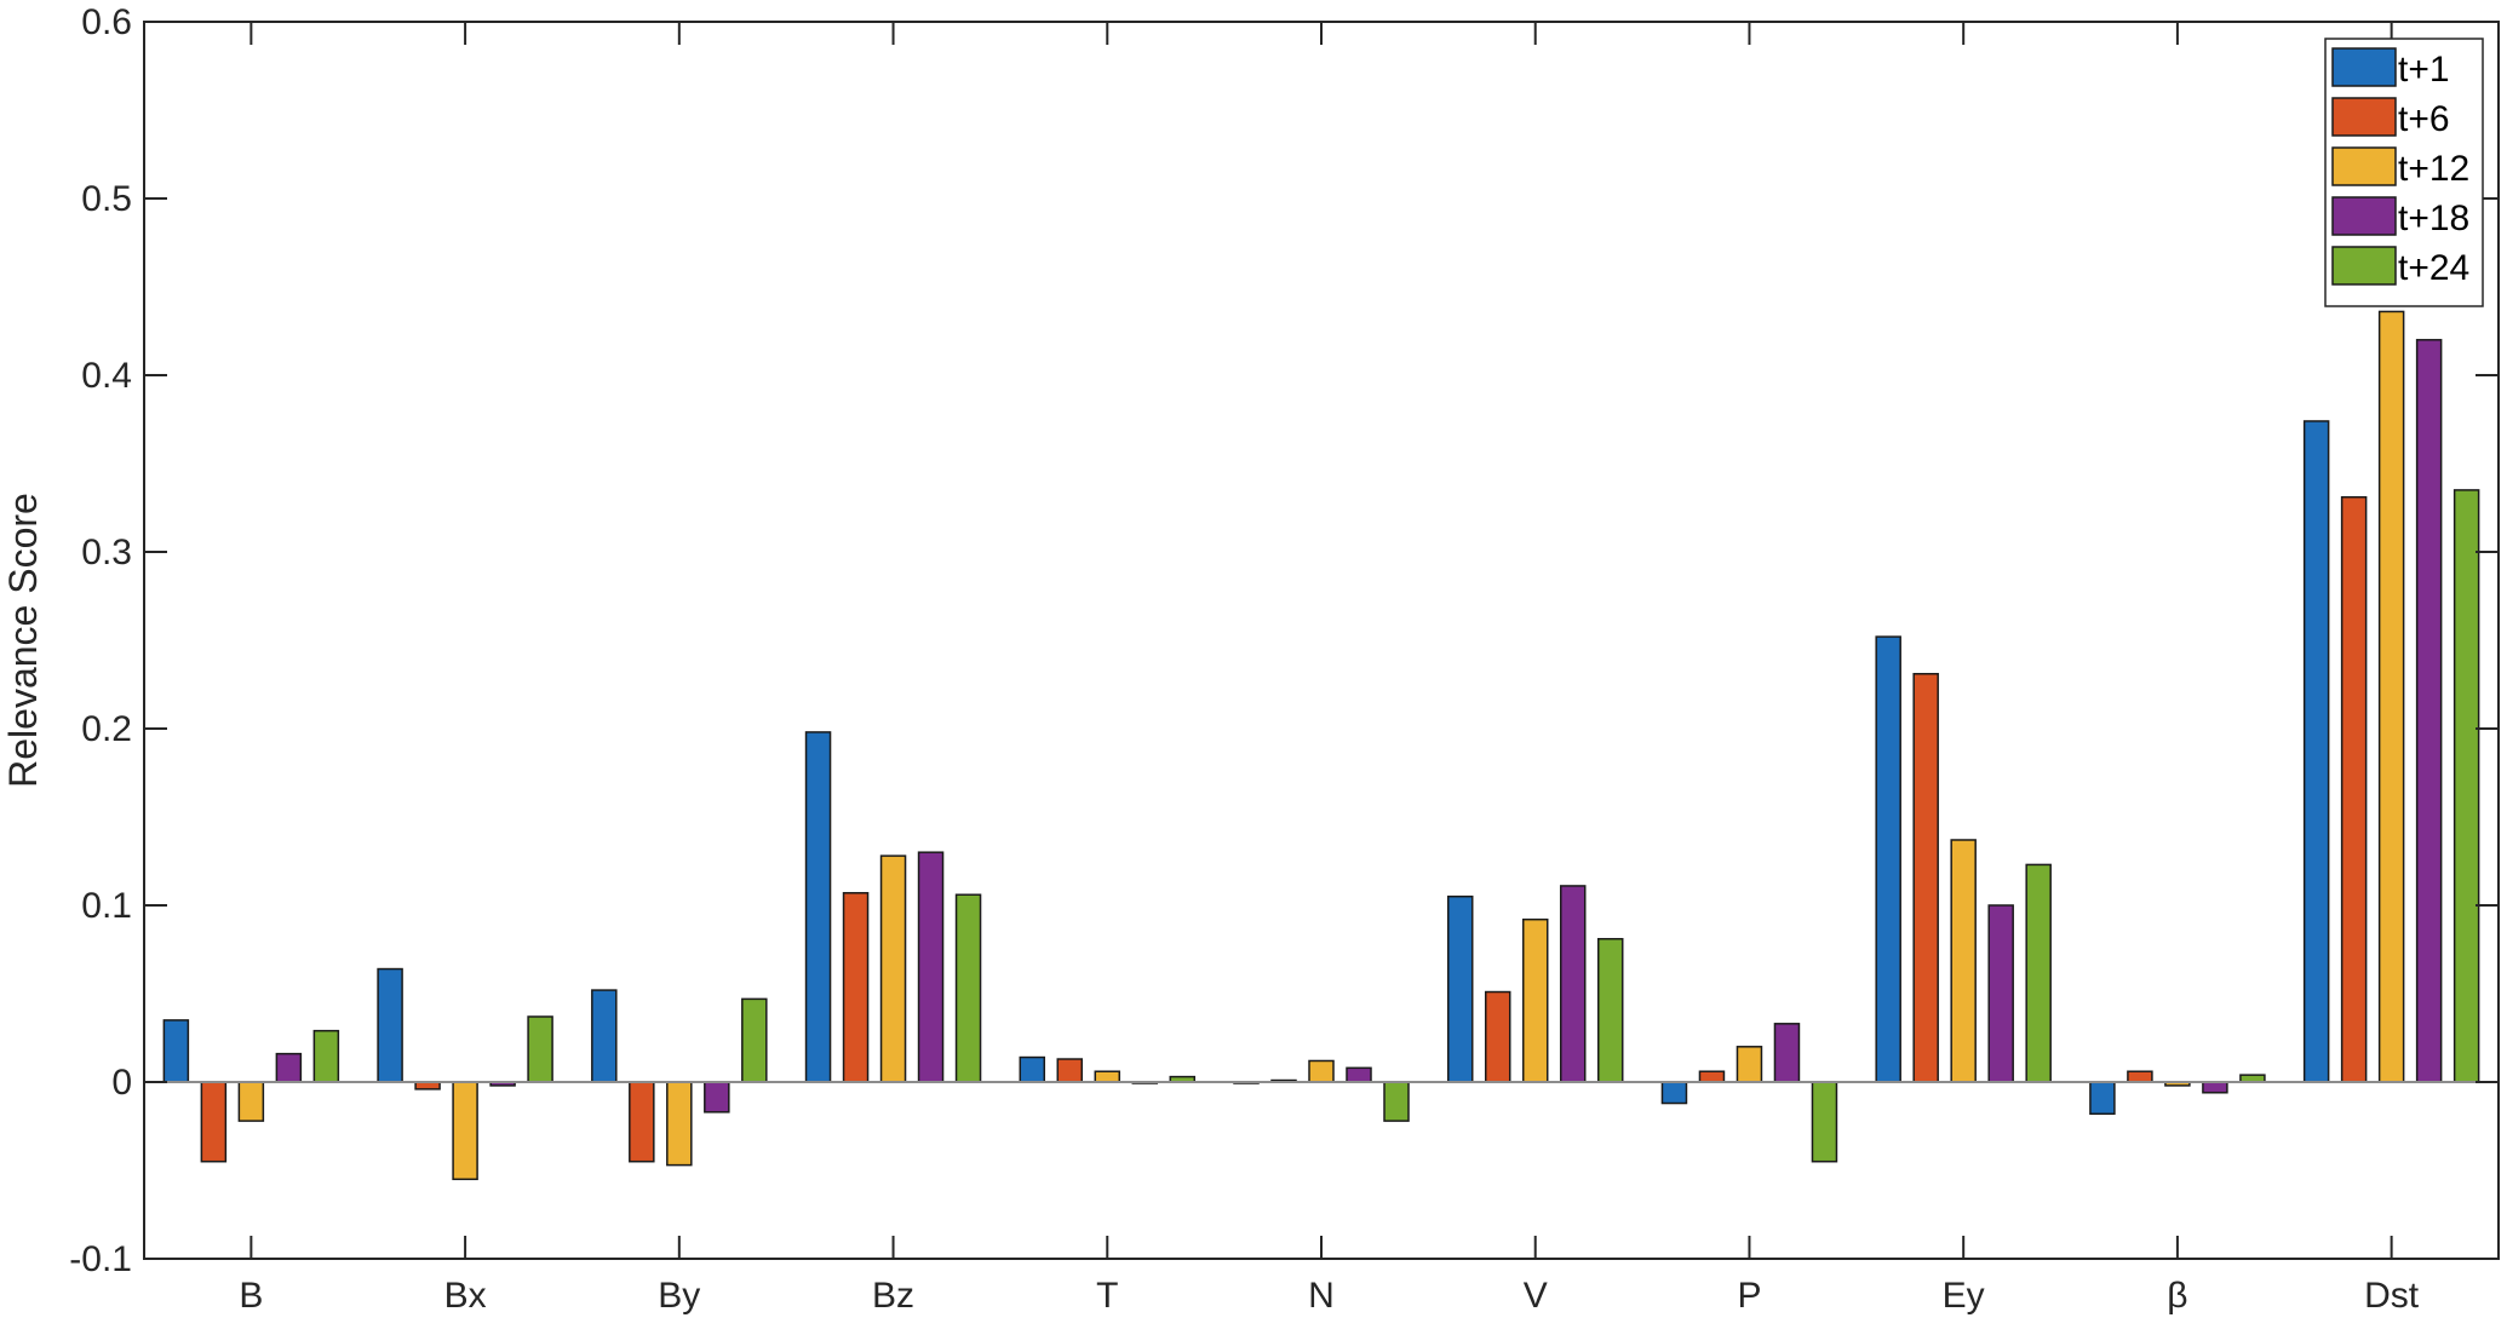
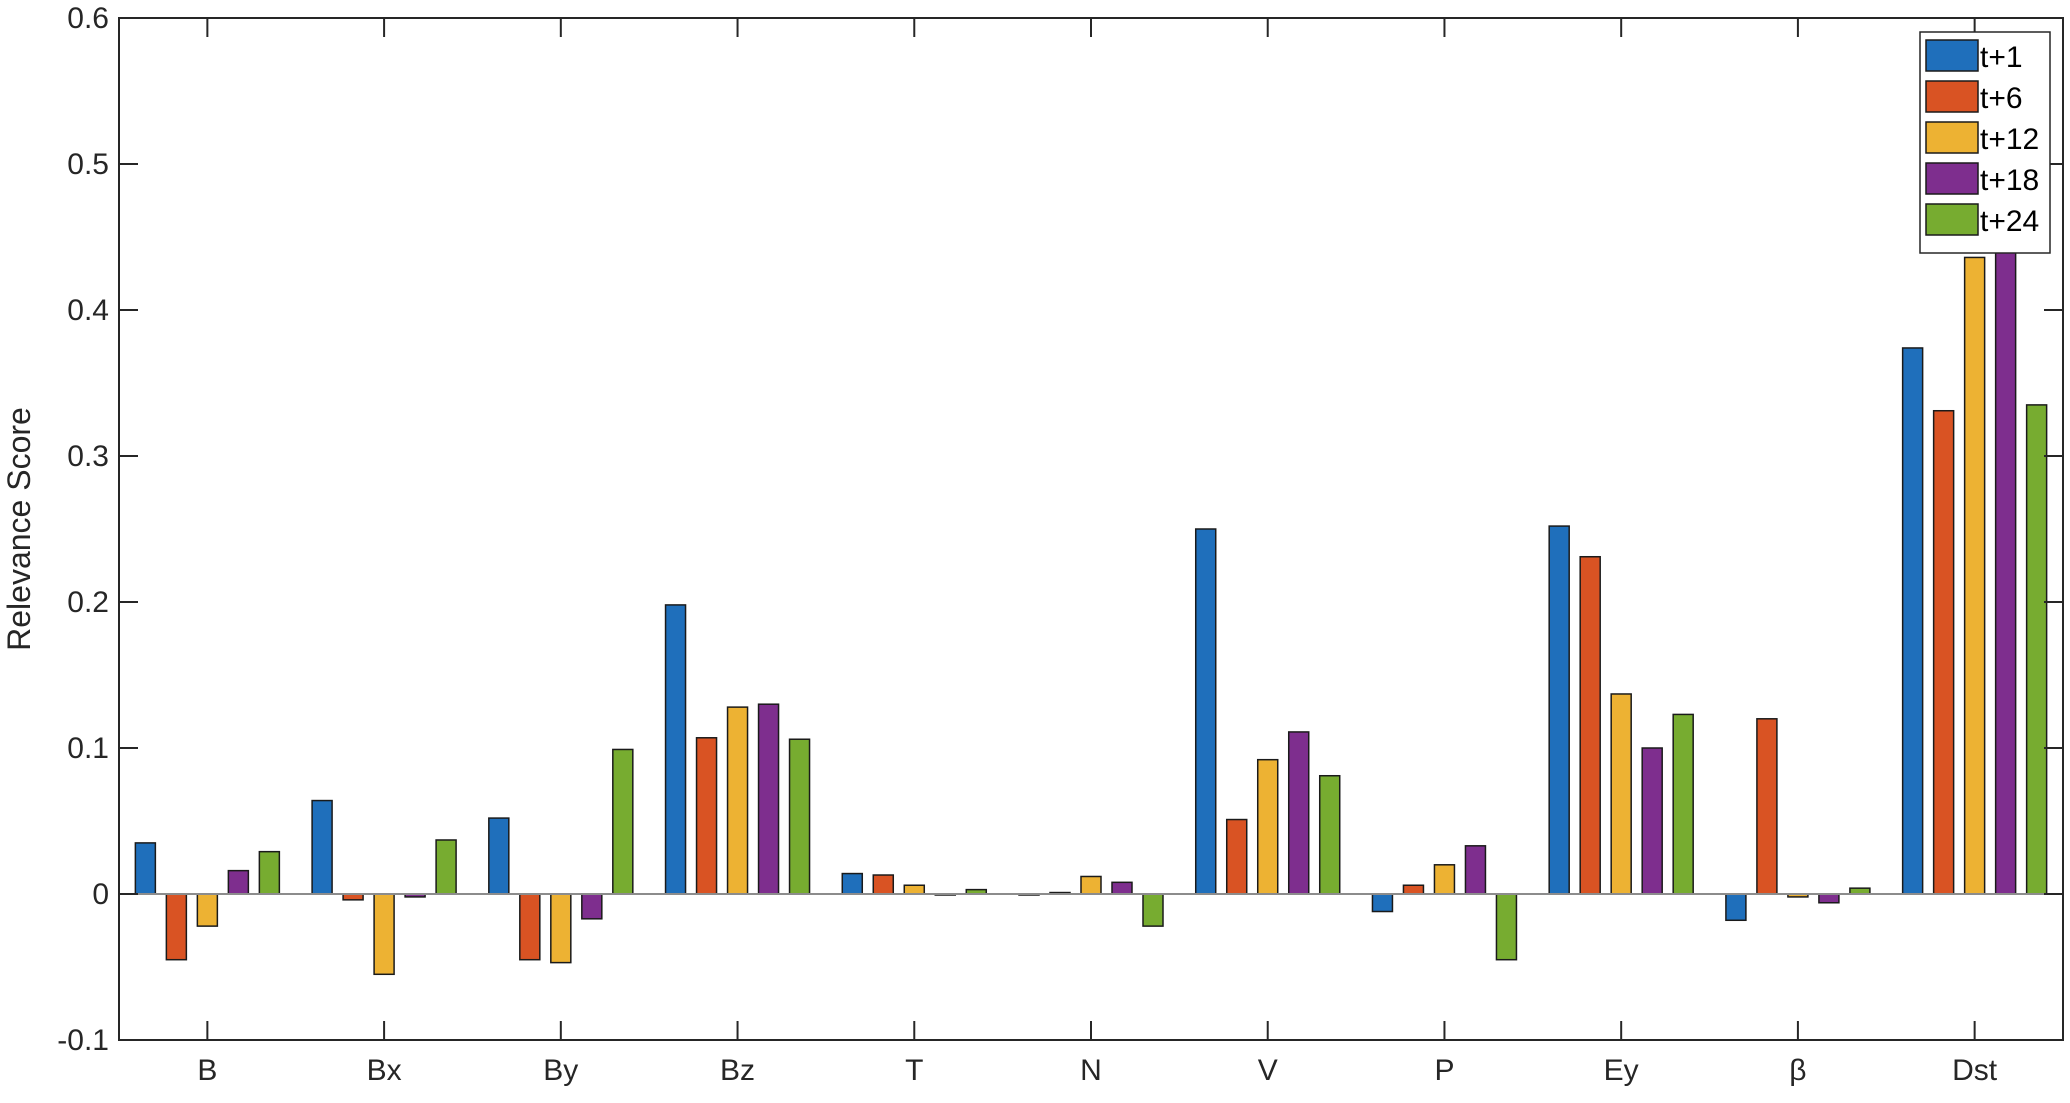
t+24/By: 0.047 -> 0.099
t+1/V: 0.105 -> 0.250
t+6/β: 0.006 -> 0.120
t+18/Dst: 0.420 -> 0.443
